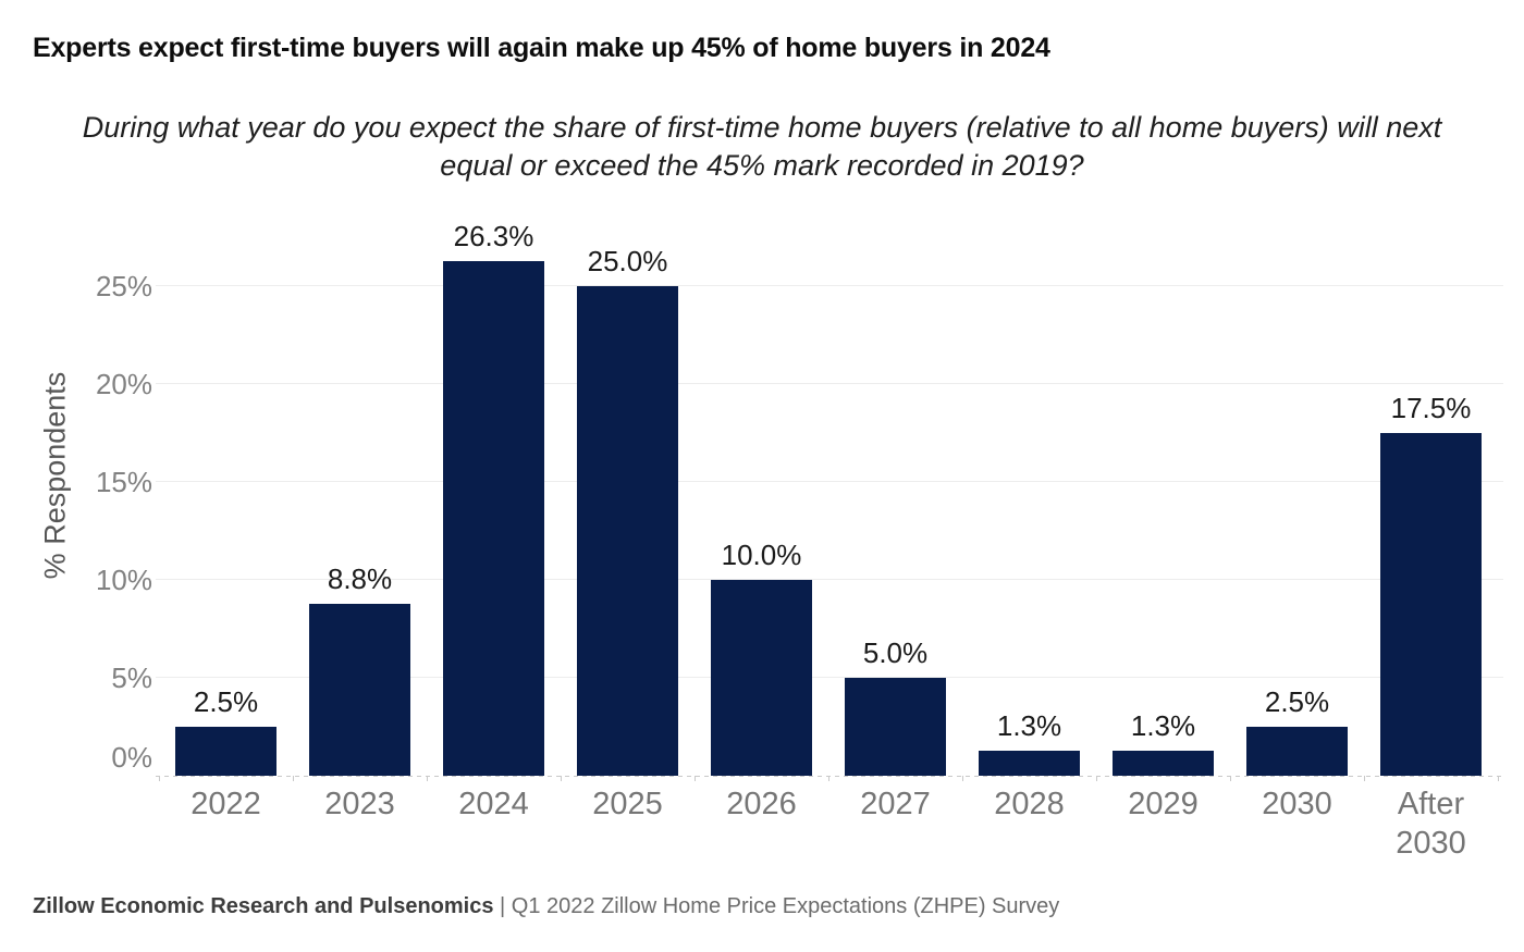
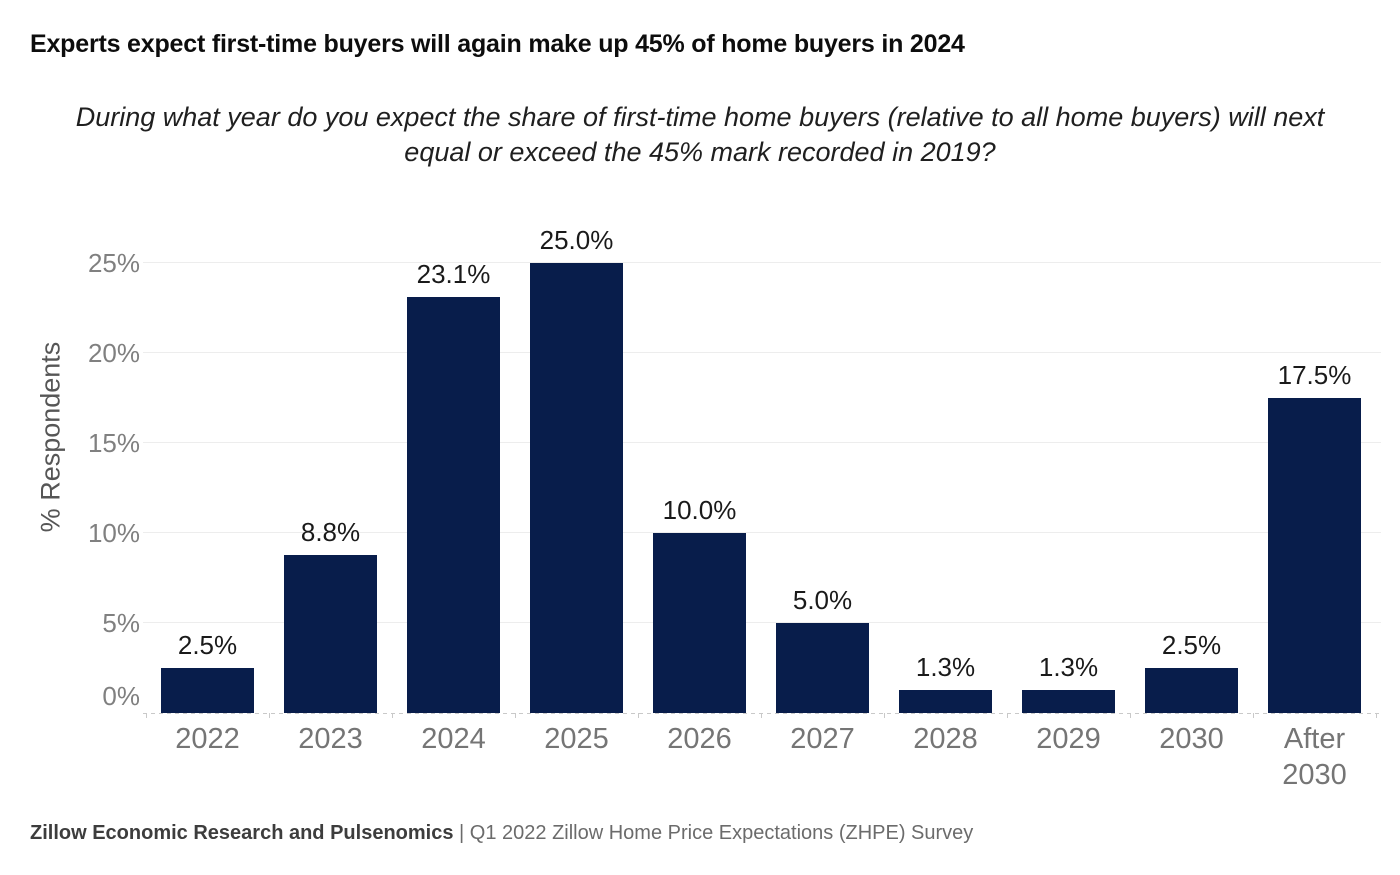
2024: 26.3% -> 23.1%
